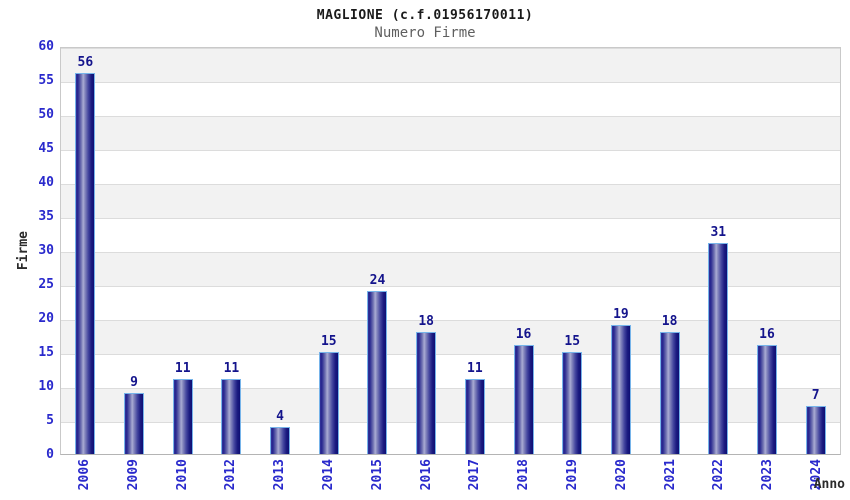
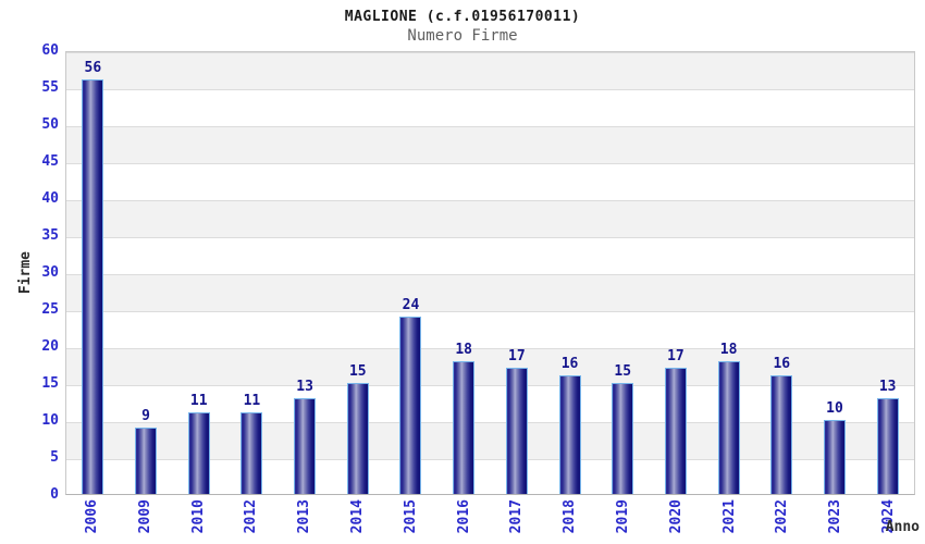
2013: 4 -> 13
2017: 11 -> 17
2020: 19 -> 17
2022: 31 -> 16
2023: 16 -> 10
2024: 7 -> 13
